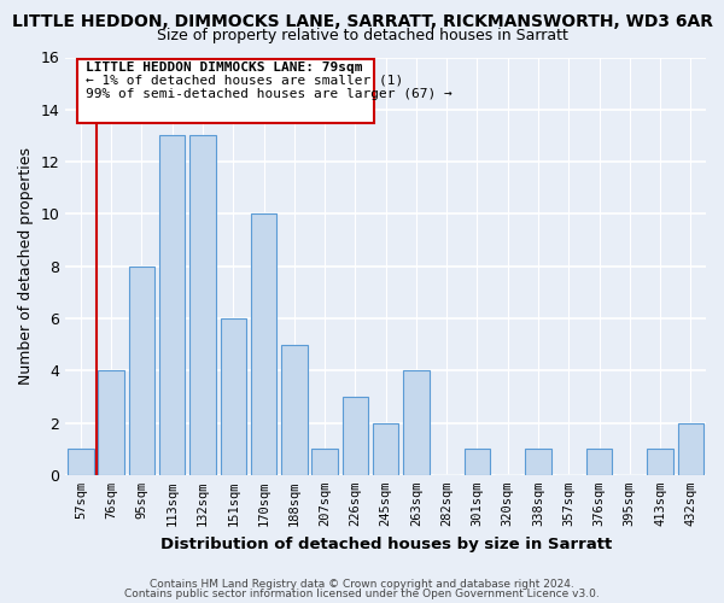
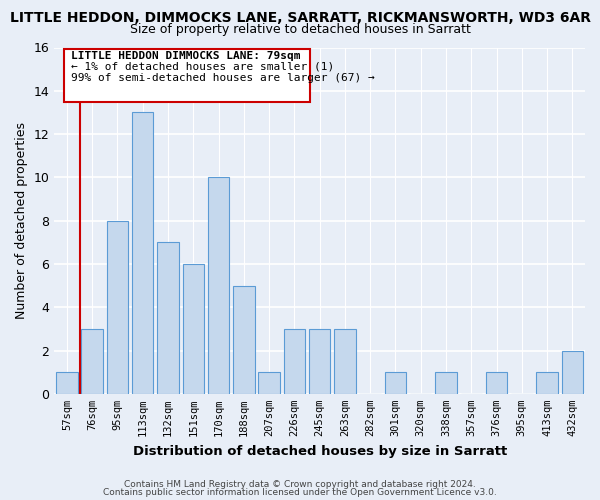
76sqm: 4 -> 3
132sqm: 13 -> 7
245sqm: 2 -> 3
263sqm: 4 -> 3
